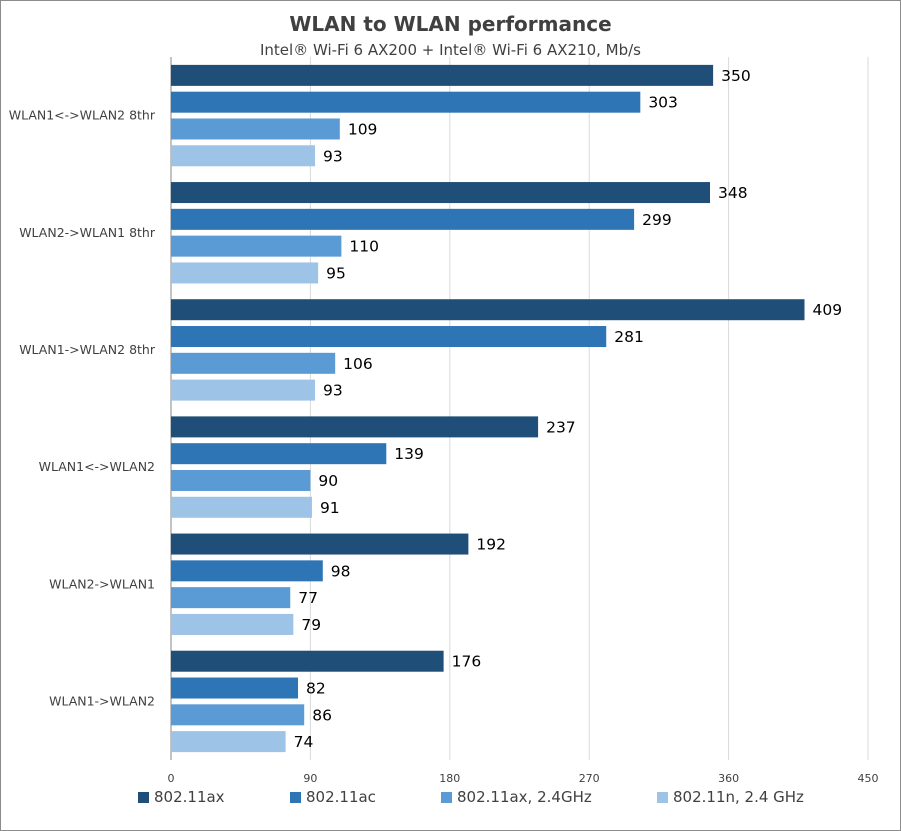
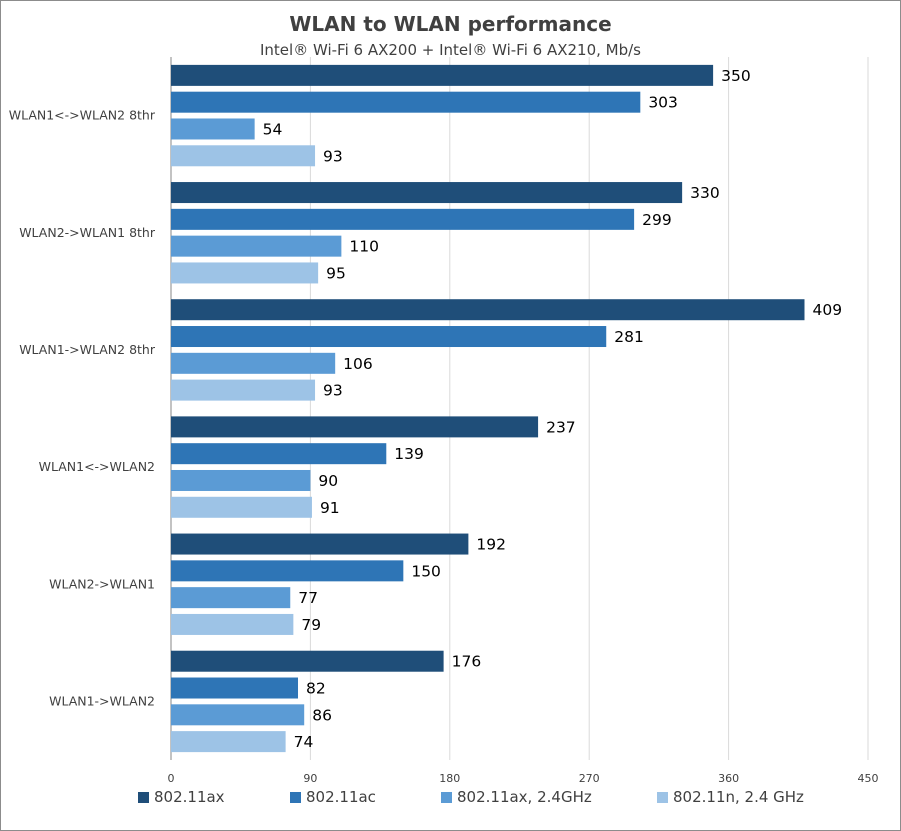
802.11ax, 2.4GHz/WLAN1<->WLAN2 8thr: 109 -> 54
802.11ax/WLAN2->WLAN1 8thr: 348 -> 330
802.11ac/WLAN2->WLAN1: 98 -> 150
